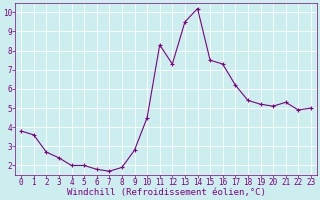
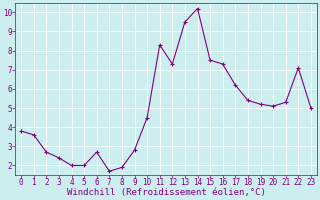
6: 1.8 -> 2.7
22: 4.9 -> 7.1
